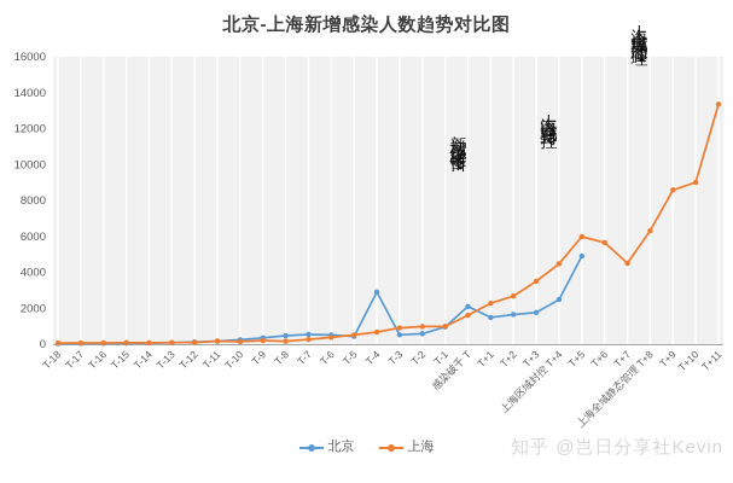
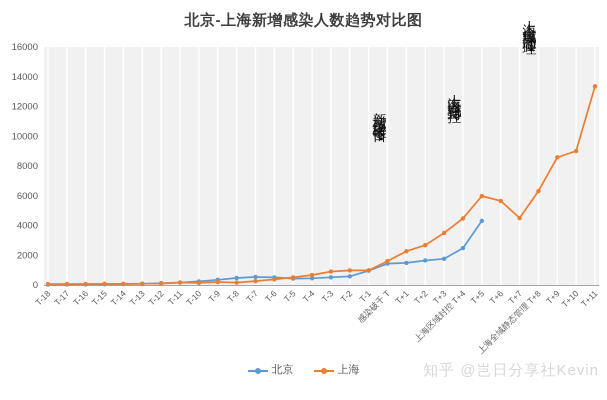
北京/T-4: 2900 -> 400
北京/感染破千 T: 2100 -> 1400
北京/T+5: 4900 -> 4300
